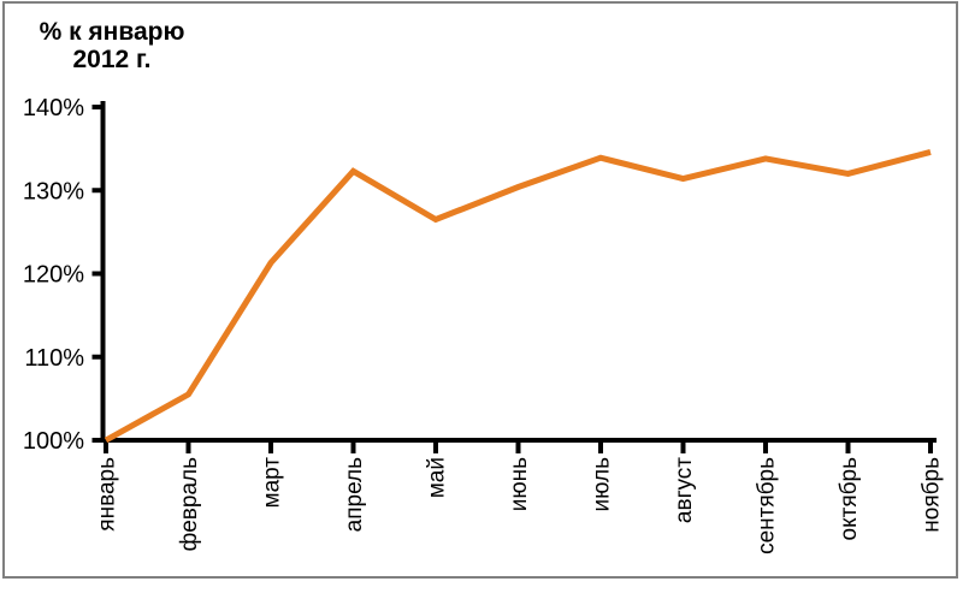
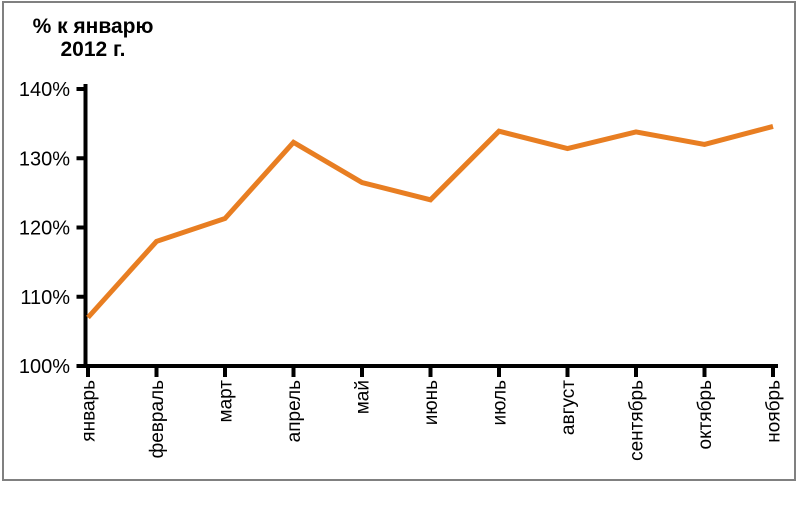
январь: 100% -> 107%
февраль: 106% -> 118%
июнь: 130% -> 124%
